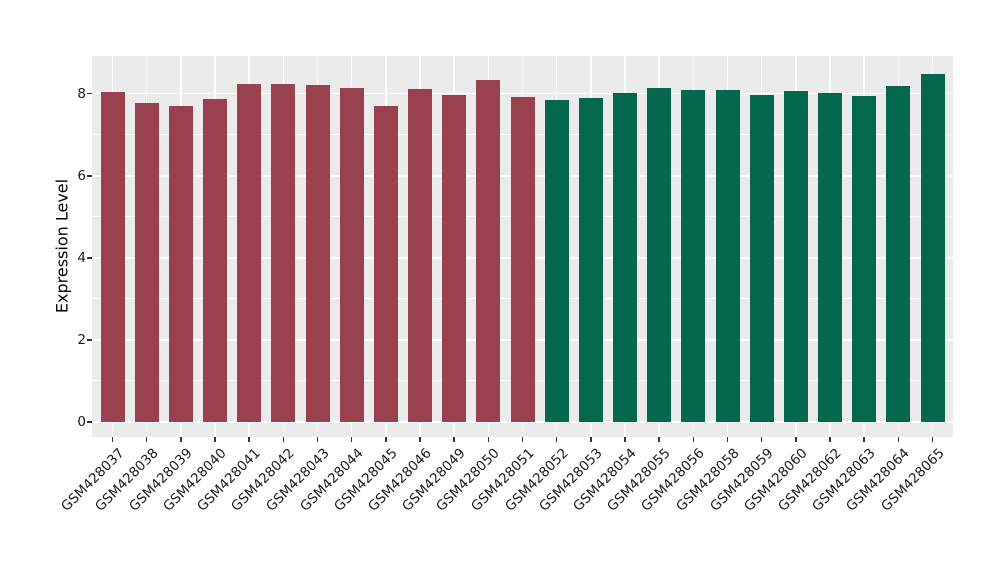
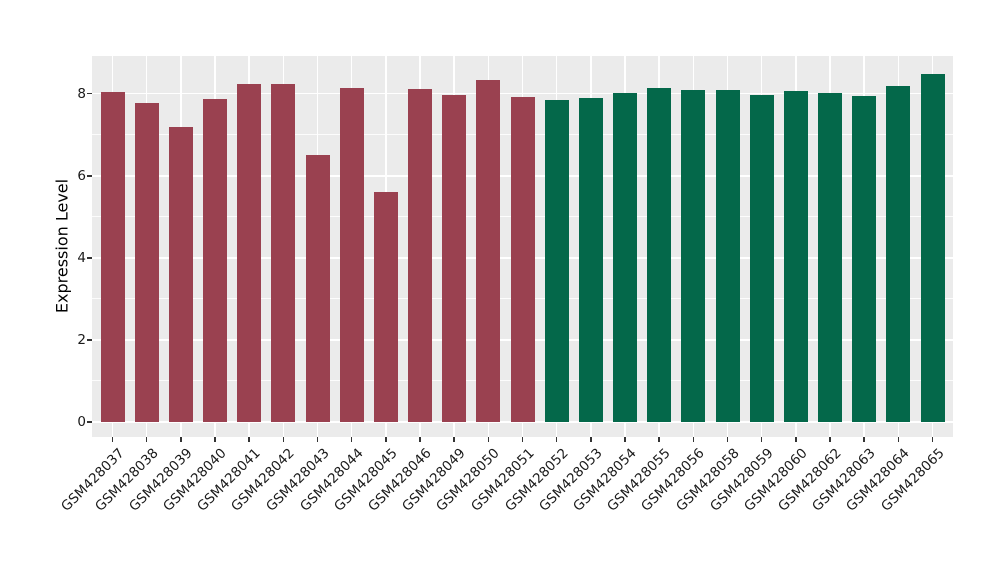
GSM428039: 7.7 -> 7.2
GSM428043: 8.2 -> 6.5
GSM428045: 7.7 -> 5.6
